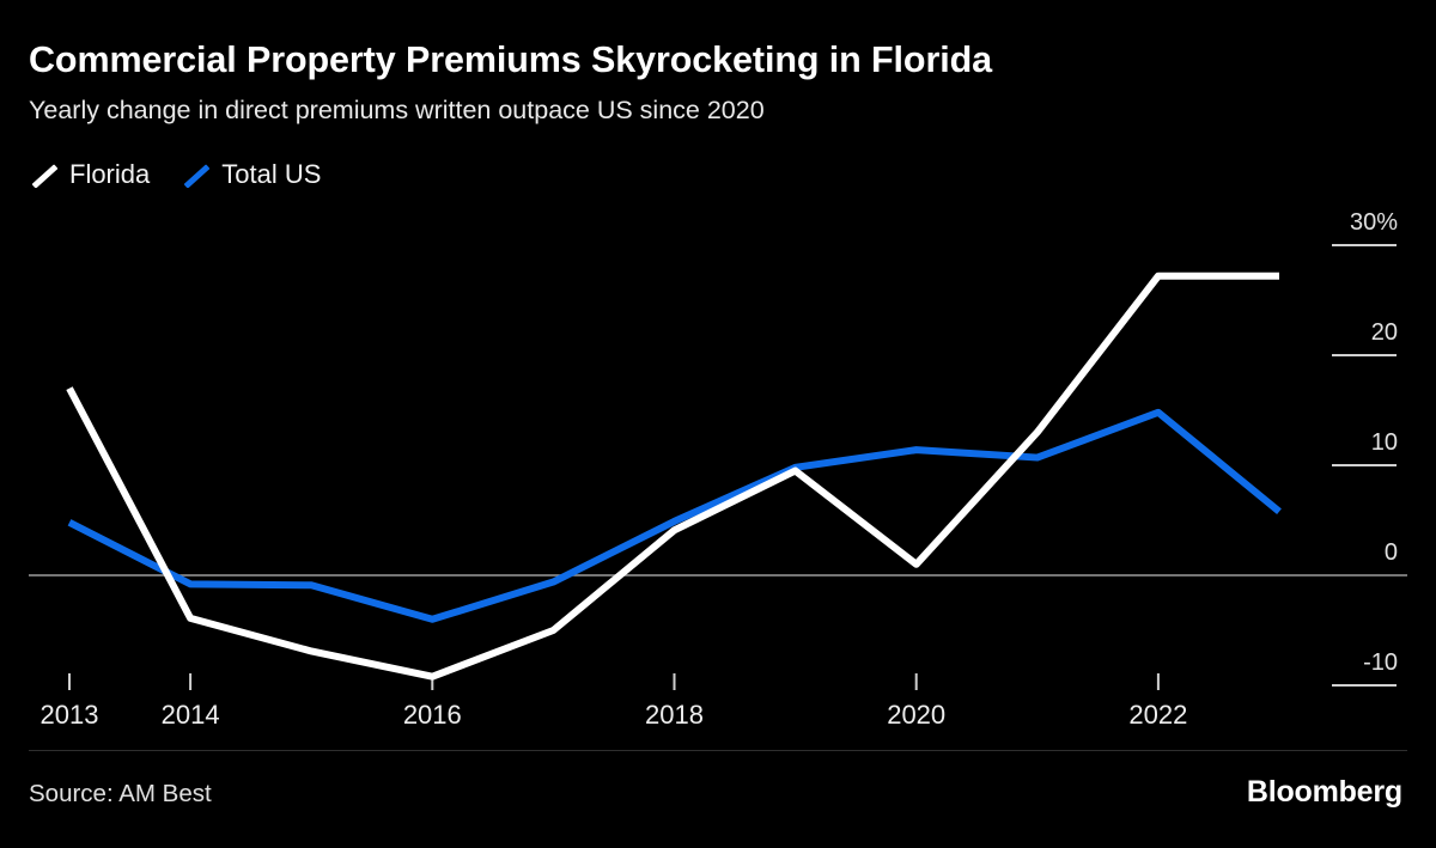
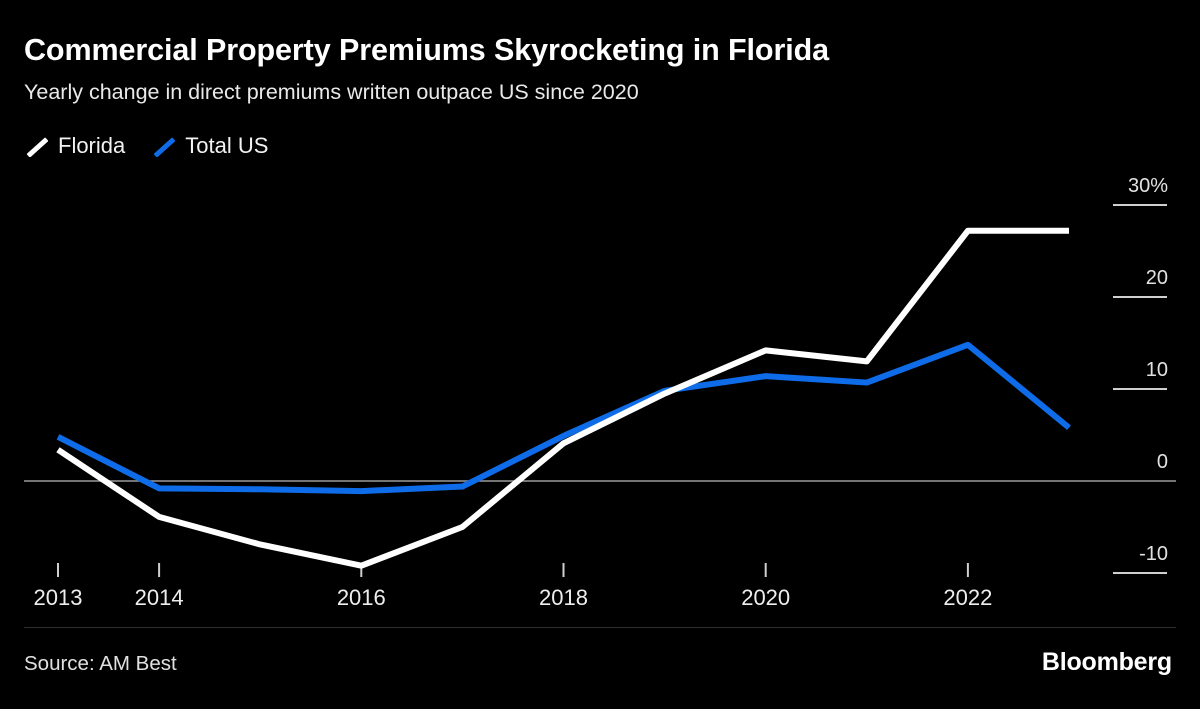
Florida/2013: 17% -> 3%
Total US/2016: -4% -> -1%
Florida/2020: 1% -> 14%
